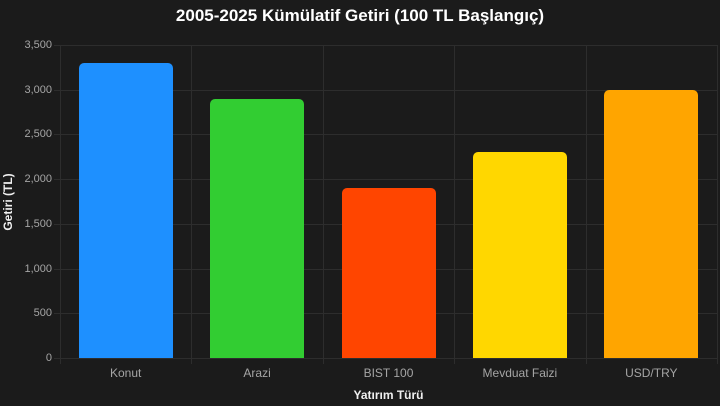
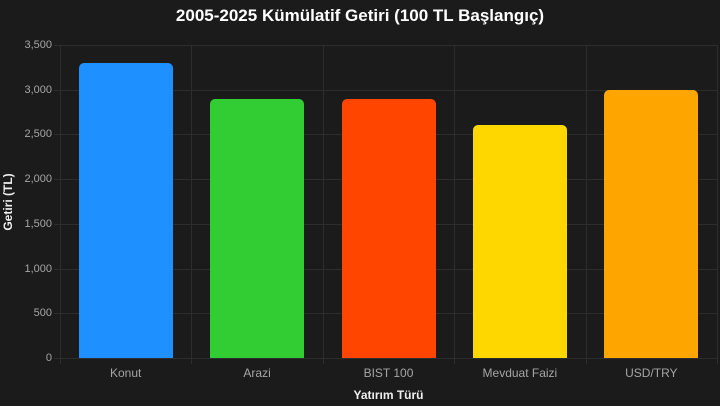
BIST 100: 1900 -> 2900
Mevduat Faizi: 2300 -> 2600
